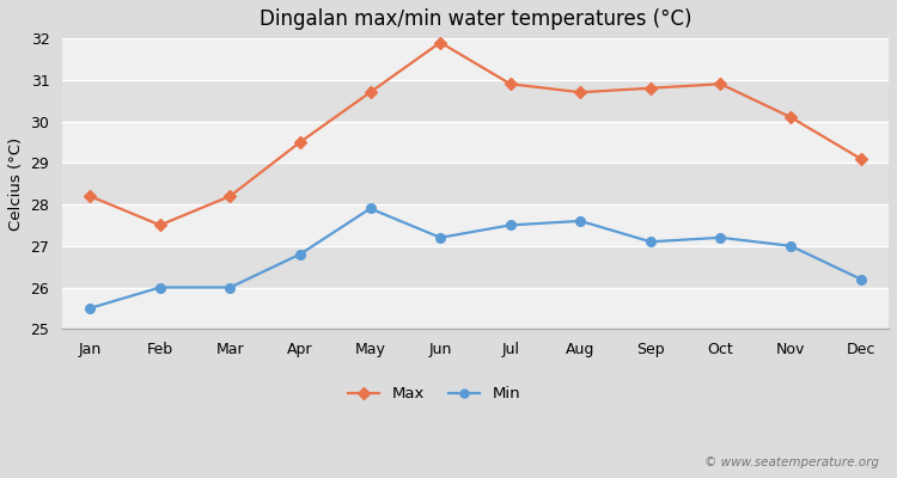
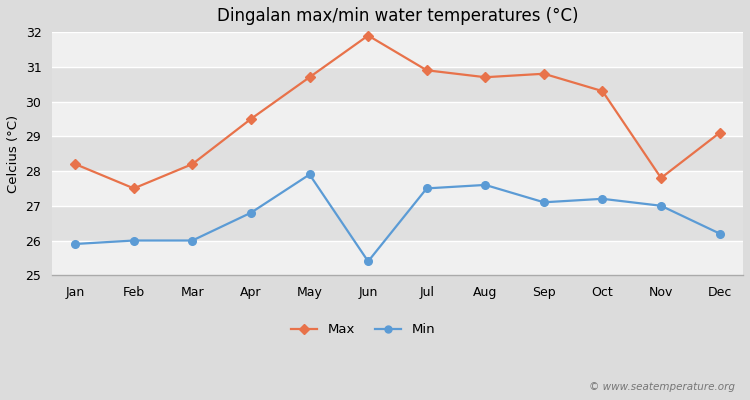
Min/Jan: 25.5 -> 25.9
Min/Jun: 27.2 -> 25.4
Max/Oct: 30.9 -> 30.3
Max/Nov: 30.1 -> 27.8
